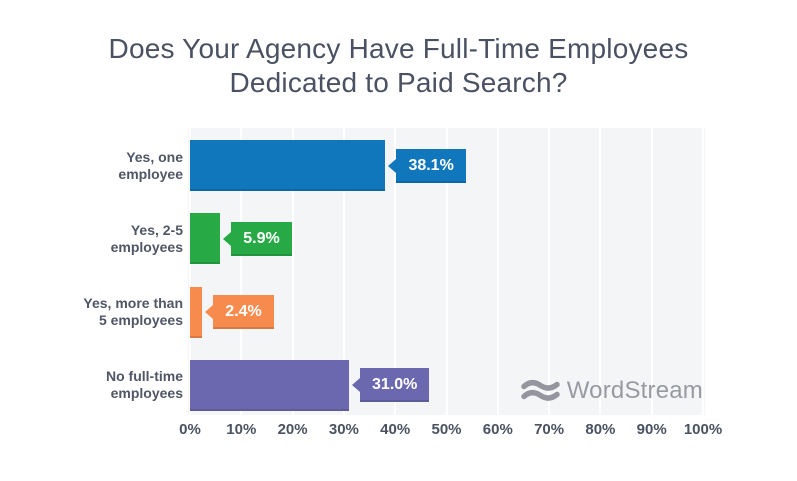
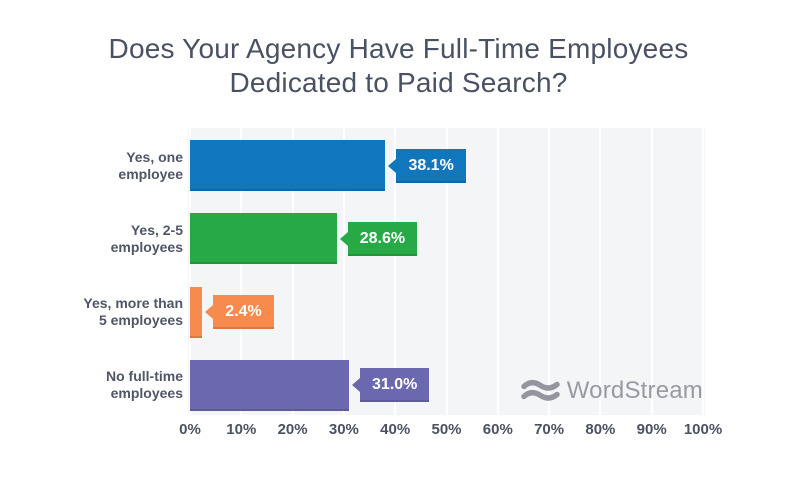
Yes, 2-5 employees: 5.9% -> 28.6%
